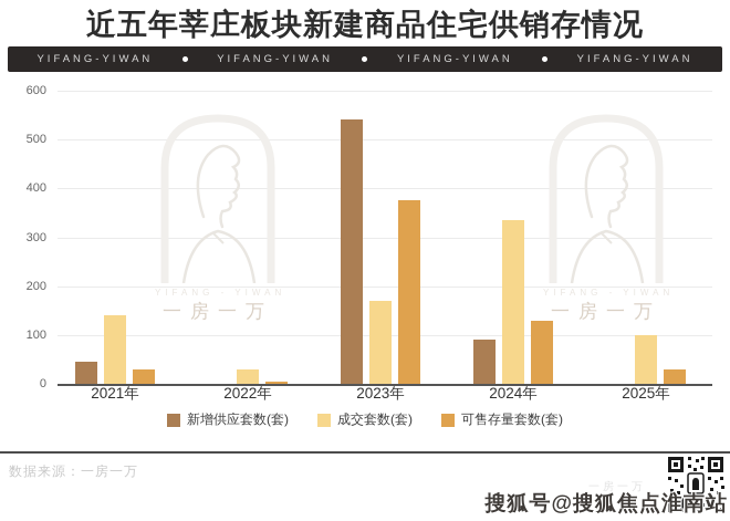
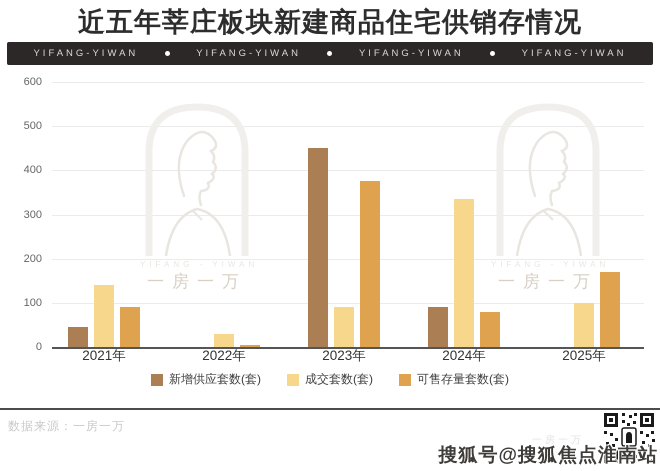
可售存量套数(套)/2021年: 30 -> 90
新增供应套数(套)/2023年: 540 -> 450
成交套数(套)/2023年: 170 -> 90
可售存量套数(套)/2024年: 130 -> 80
可售存量套数(套)/2025年: 30 -> 170
